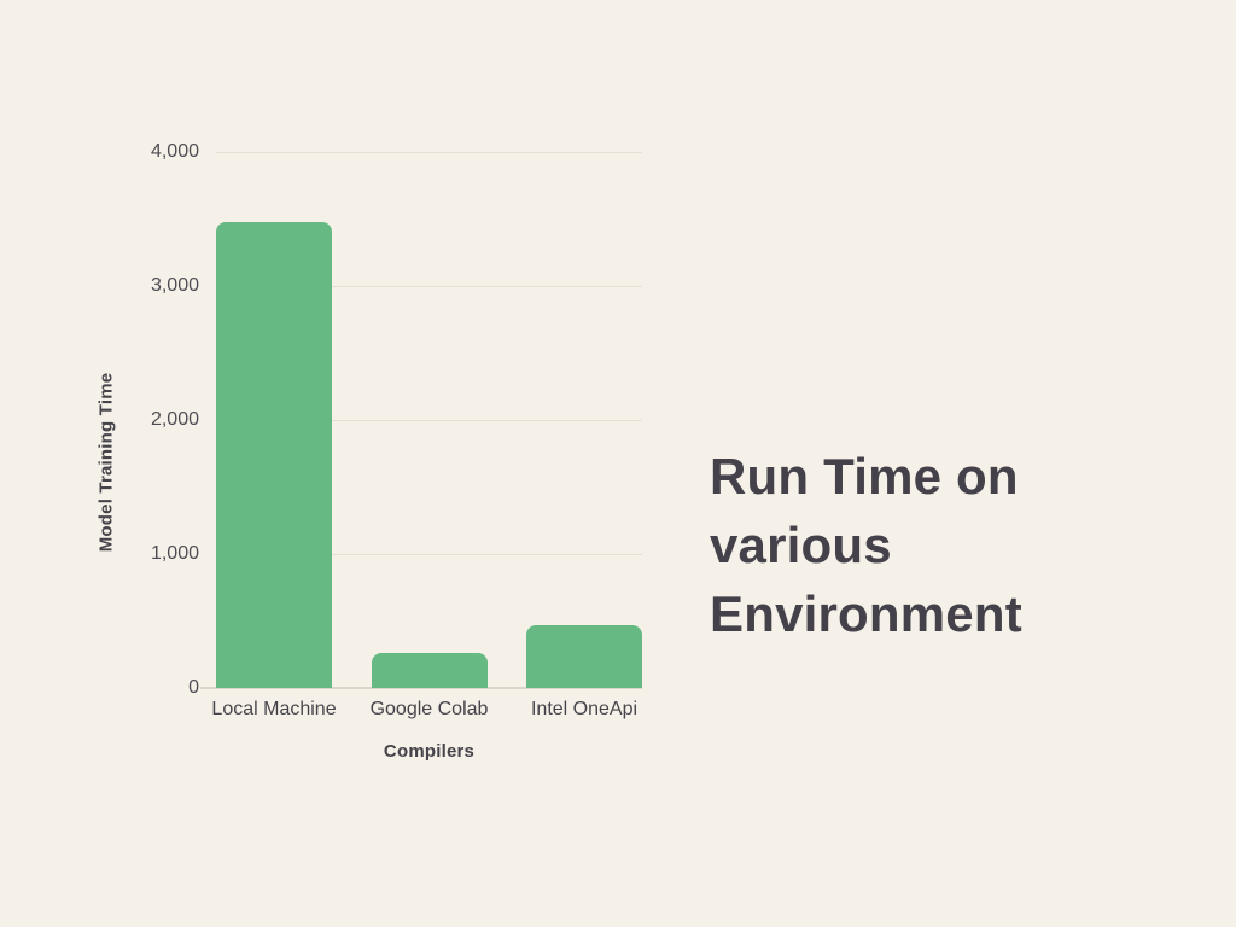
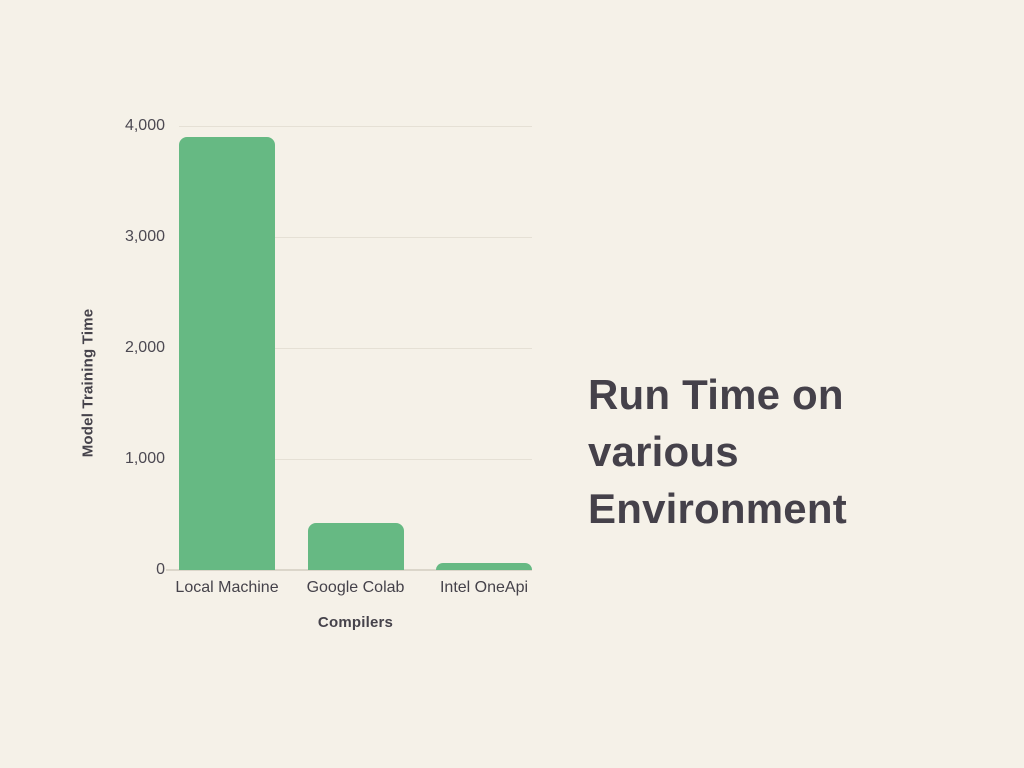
Local Machine: 3480 -> 3900
Google Colab: 260 -> 420
Intel OneApi: 470 -> 60
